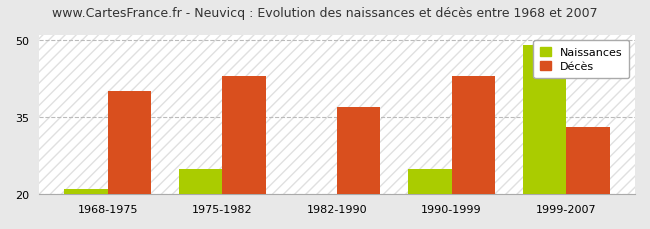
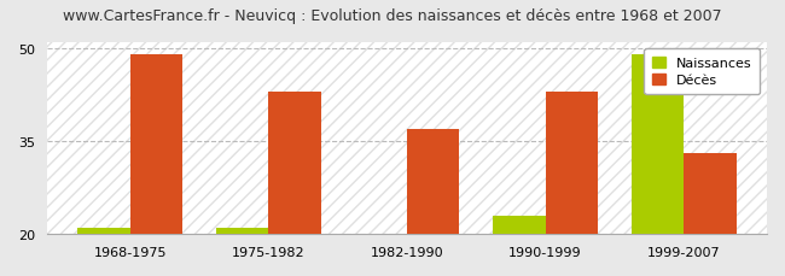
Décès/1968-1975: 40 -> 49
Naissances/1975-1982: 25 -> 21
Naissances/1990-1999: 25 -> 23
